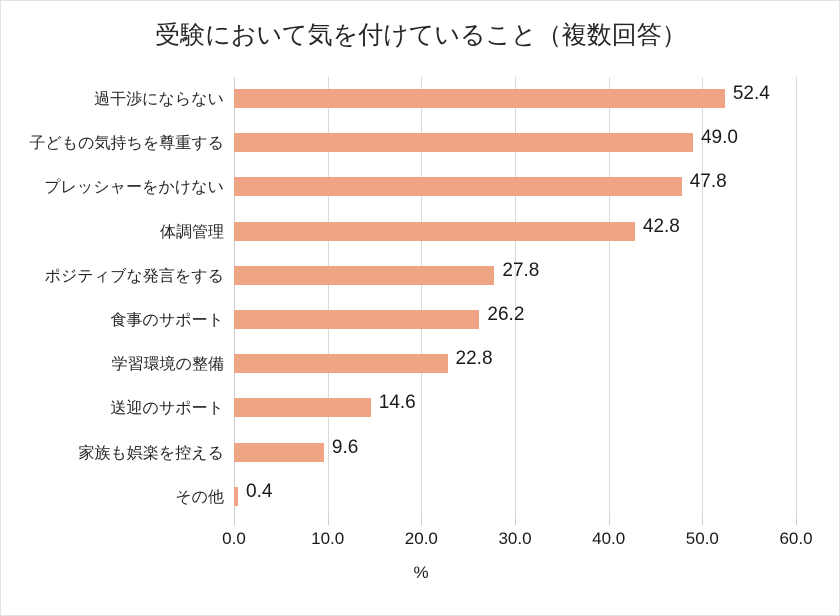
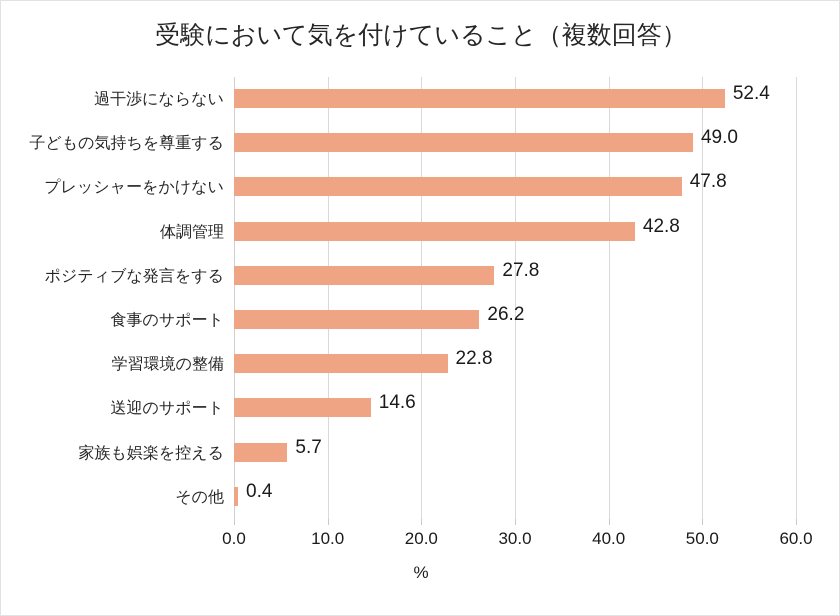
家族も娯楽を控える: 9.6 -> 5.7
